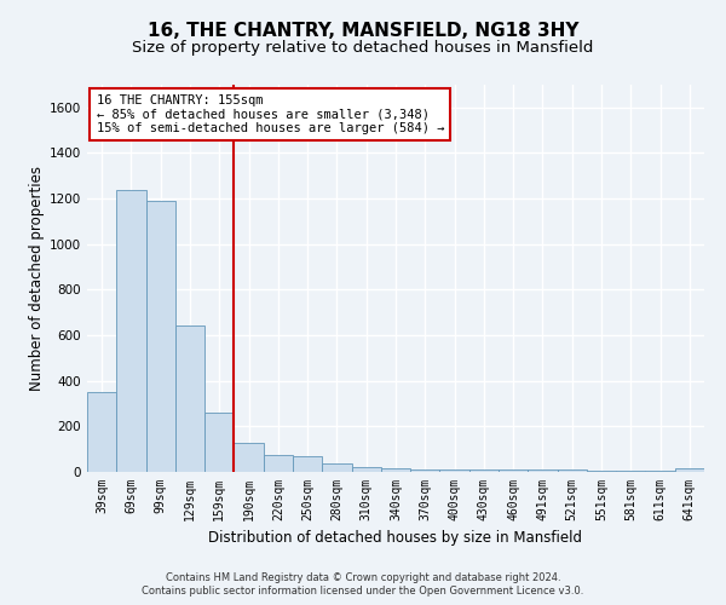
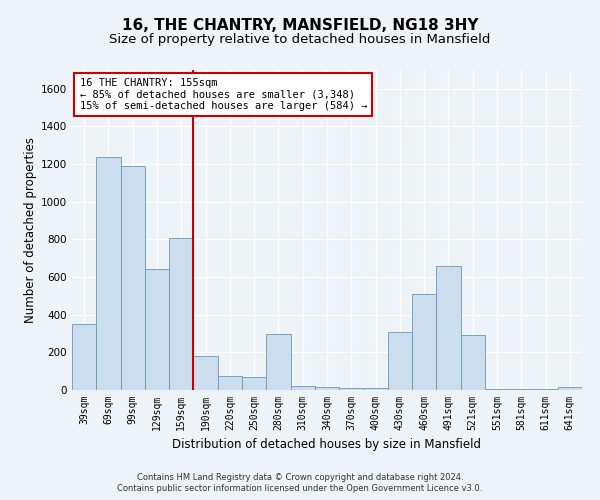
159sqm: 260 -> 810
190sqm: 120 -> 180
280sqm: 40 -> 300
430sqm: 10 -> 310
460sqm: 10 -> 510
491sqm: 10 -> 660
521sqm: 10 -> 290
